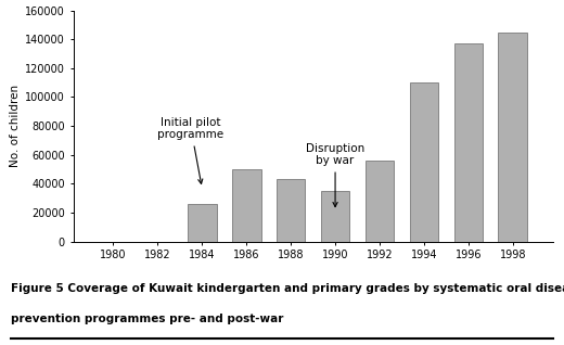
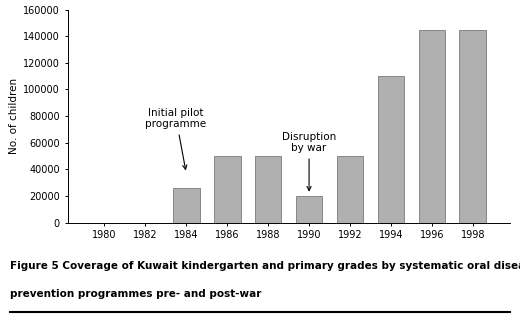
1988: 43000 -> 50000
1990: 35000 -> 20000
1992: 56000 -> 50000
1996: 137000 -> 145000
